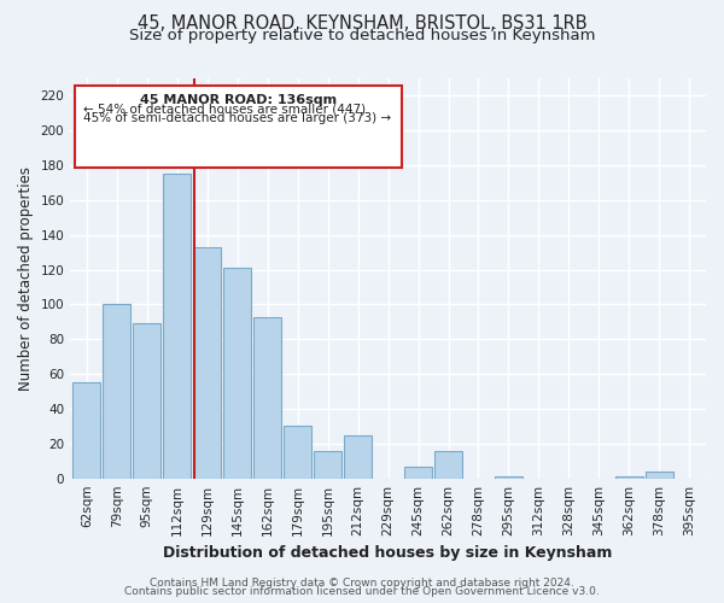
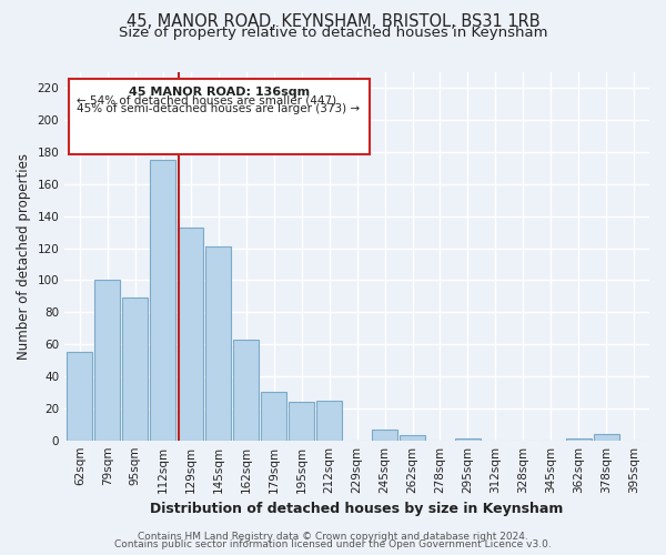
162sqm: 93 -> 63
195sqm: 16 -> 24
262sqm: 16 -> 3
